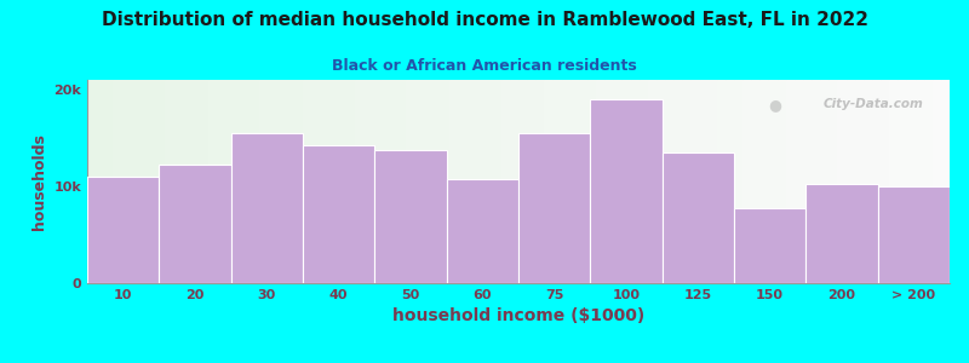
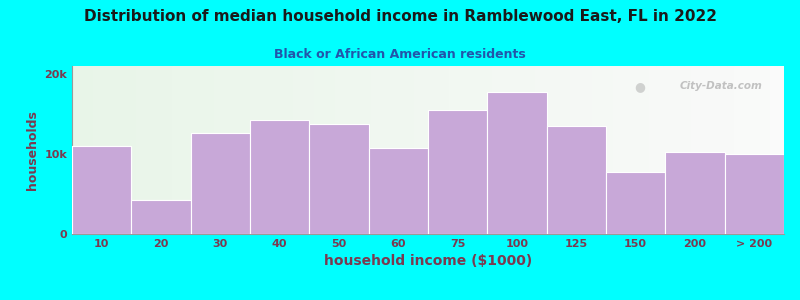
20: 12.2k -> 4.2k
30: 15.5k -> 12.6k
100: 19.0k -> 17.8k
